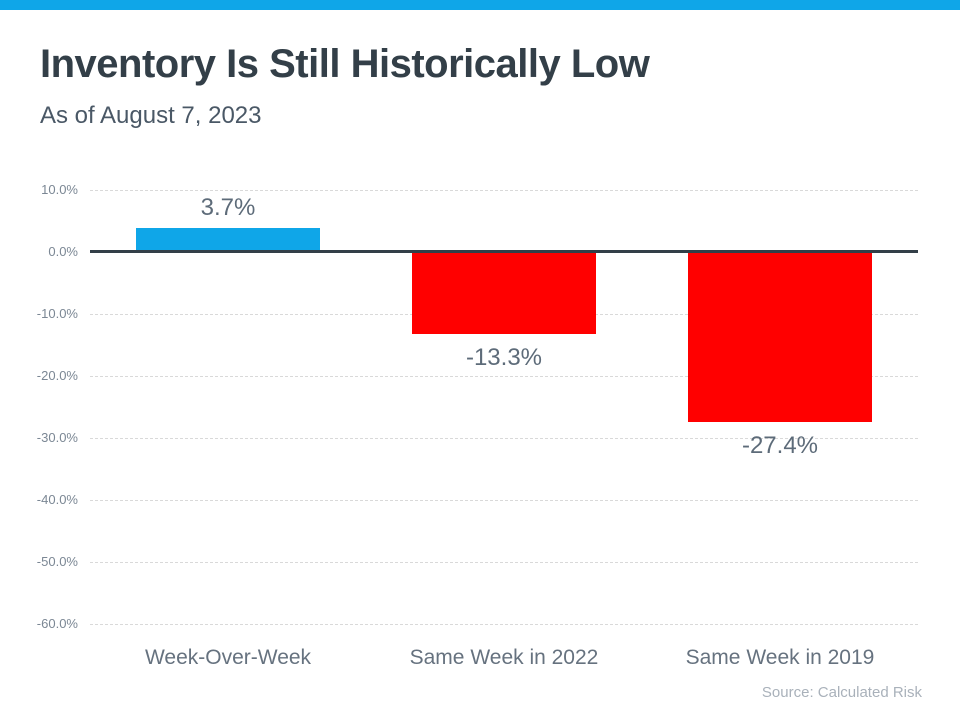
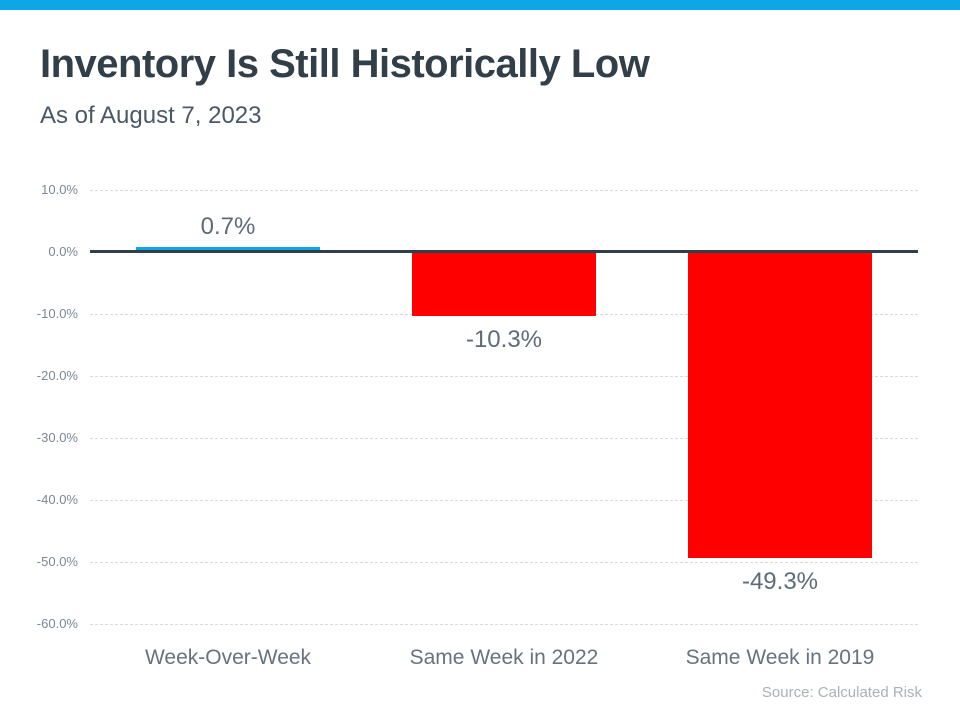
Week-Over-Week: 3.7% -> 0.7%
Same Week in 2022: -13.3% -> -10.3%
Same Week in 2019: -27.4% -> -49.3%
